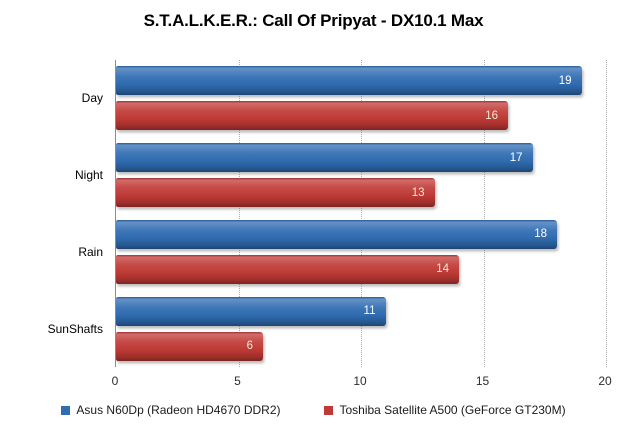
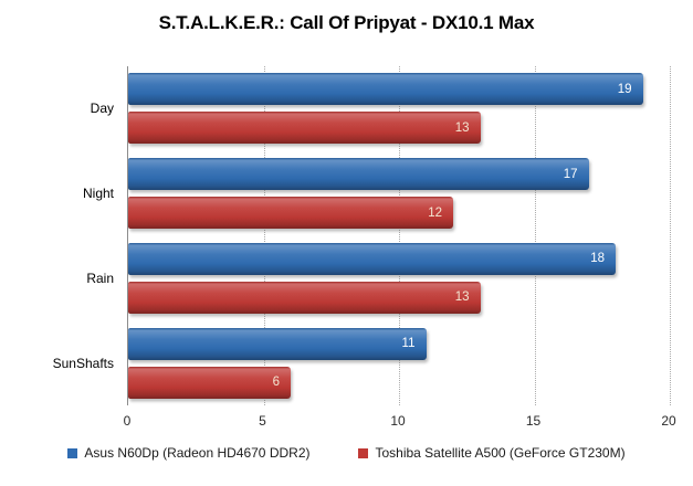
Toshiba Satellite A500 (GeForce GT230M)/Day: 16 -> 13
Toshiba Satellite A500 (GeForce GT230M)/Night: 13 -> 12
Toshiba Satellite A500 (GeForce GT230M)/Rain: 14 -> 13
